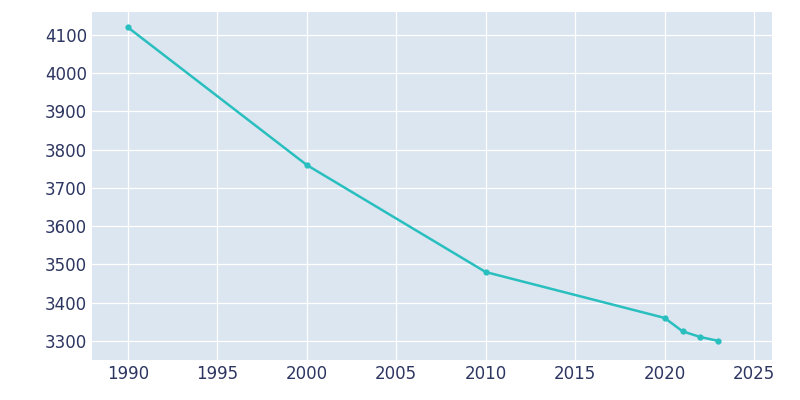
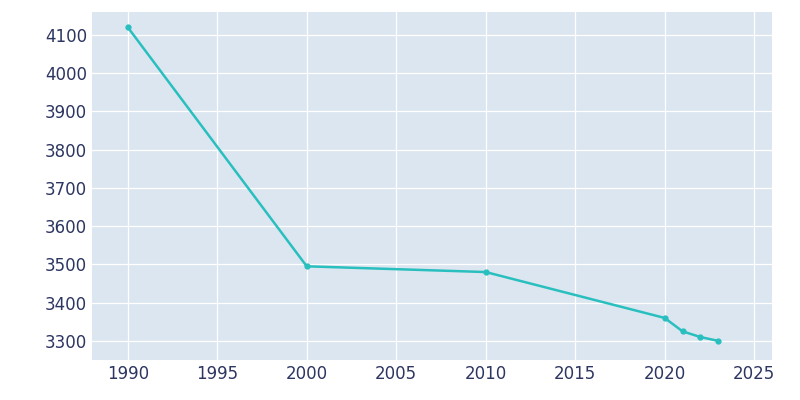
2000: 3760 -> 3495
